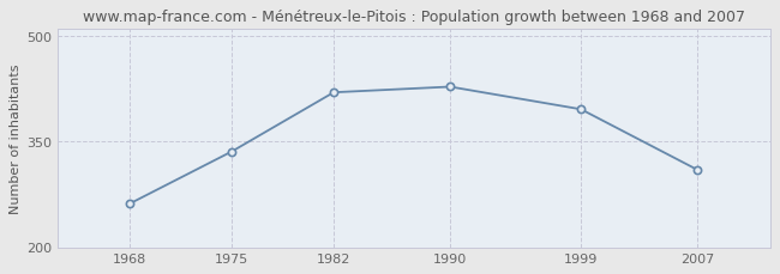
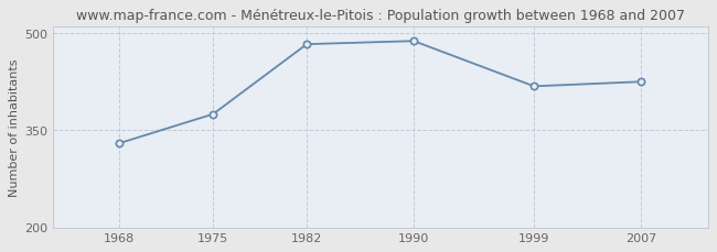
1968: 262 -> 330
1975: 336 -> 375
1982: 420 -> 483
1990: 428 -> 488
1999: 396 -> 418
2007: 310 -> 425
